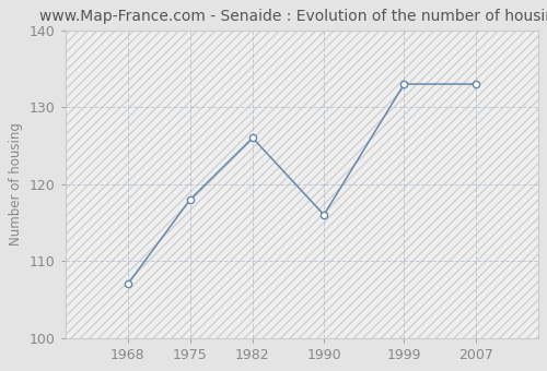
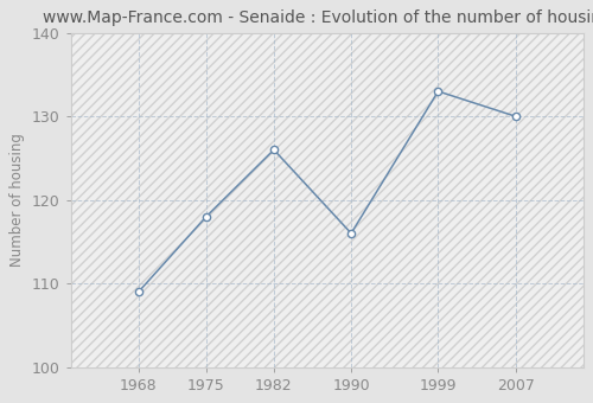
1968: 107 -> 109
2007: 133 -> 130
